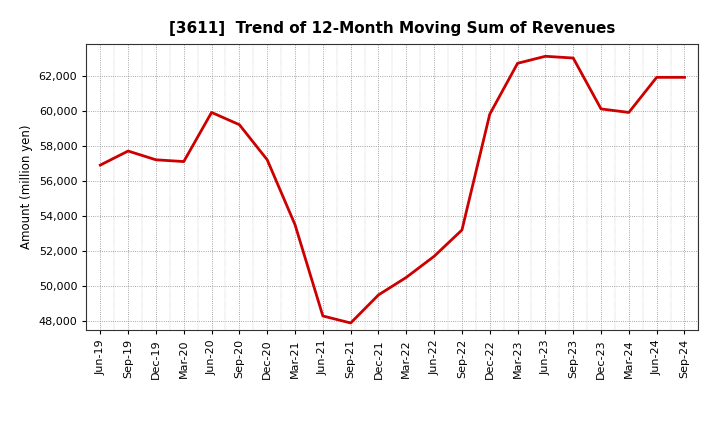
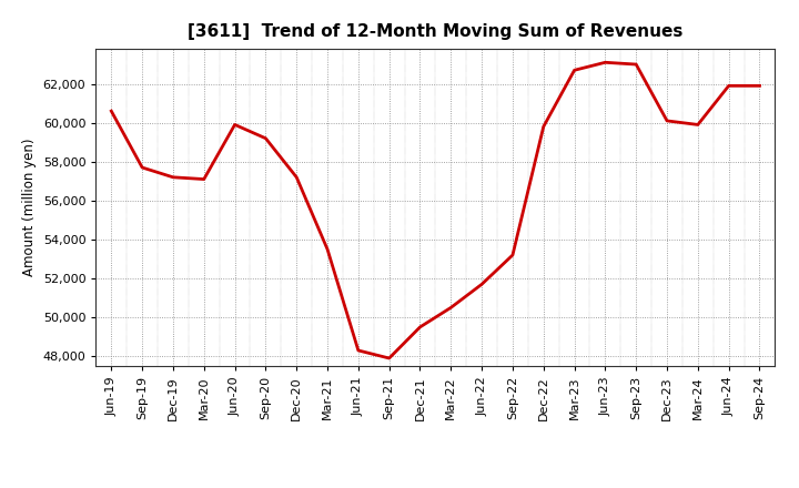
Jun-19: 56,900 -> 60,600
